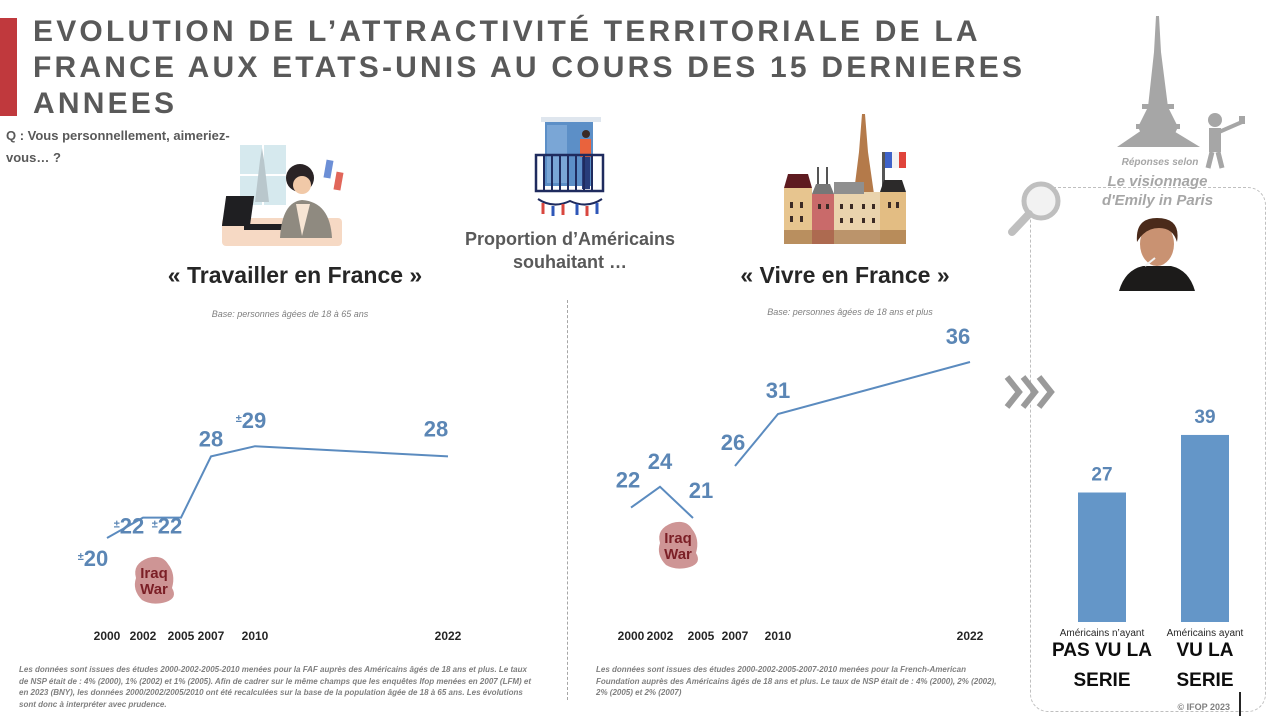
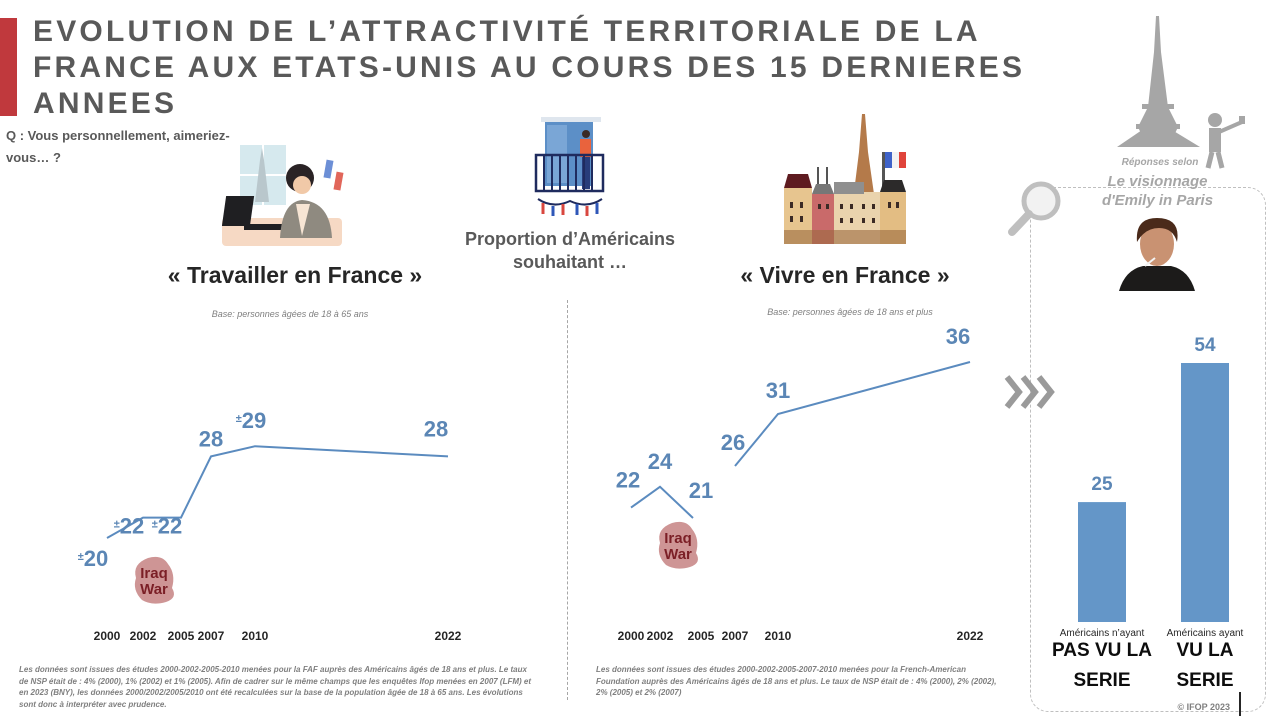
Réponses selon Le visionnage d'Emily in Paris/Américains n’ayant PAS VU LA SERIE: 27 -> 25
Réponses selon Le visionnage d'Emily in Paris/Américains ayant VU LA SERIE: 39 -> 54
